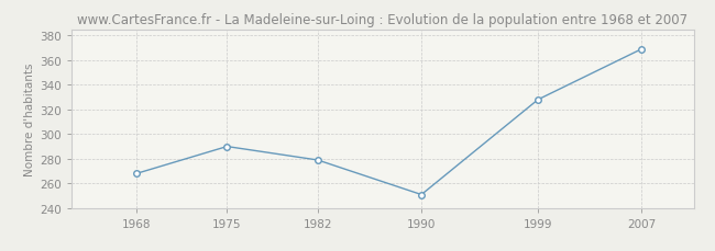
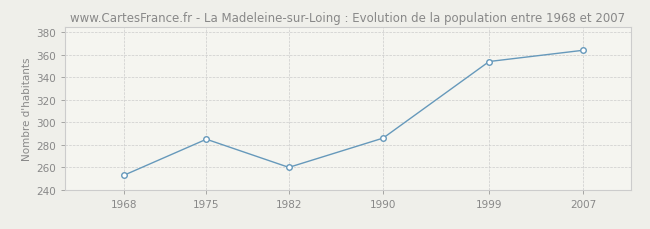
1968: 268 -> 253
1975: 290 -> 285
1982: 279 -> 260
1990: 251 -> 286
1999: 328 -> 354
2007: 369 -> 364
